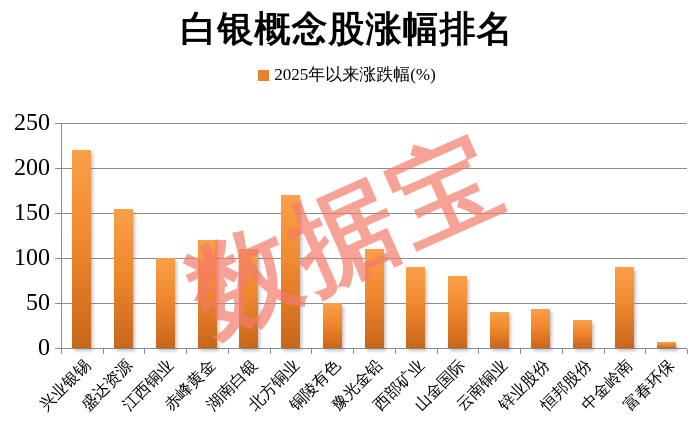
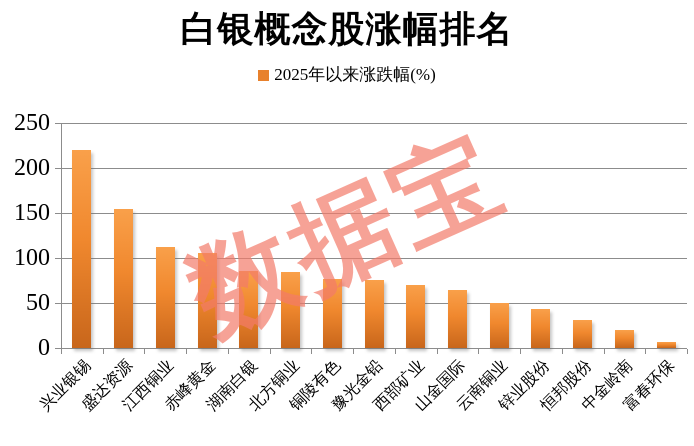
江西铜业: 100 -> 110
赤峰黄金: 120 -> 110
湖南白银: 110 -> 90
北方铜业: 170 -> 80
铜陵有色: 50 -> 80
豫光金铅: 110 -> 80
西部矿业: 90 -> 70
山金国际: 80 -> 60
云南铜业: 40 -> 50
中金岭南: 90 -> 20
